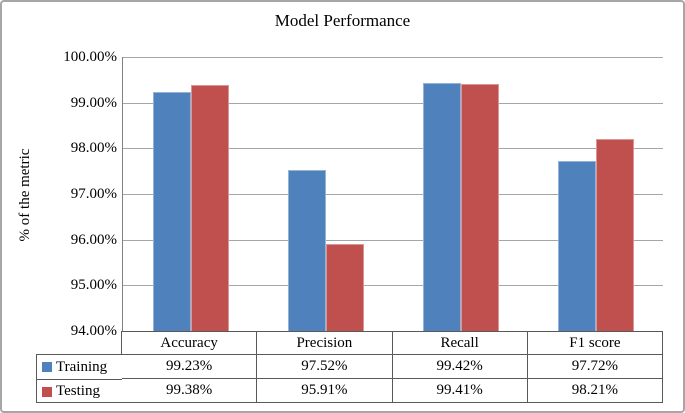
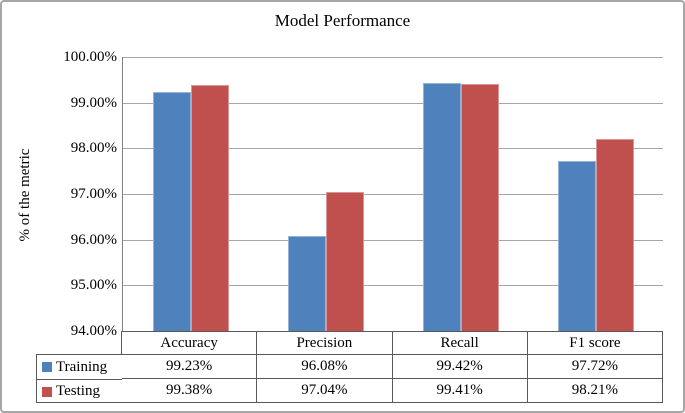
Training/Precision: 97.52% -> 96.08%
Testing/Precision: 95.91% -> 97.04%
